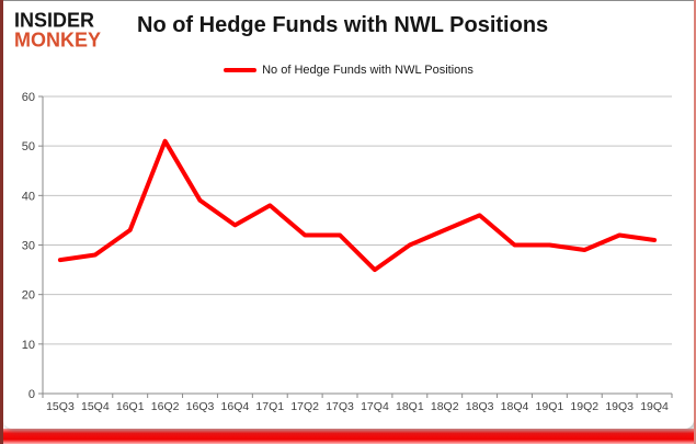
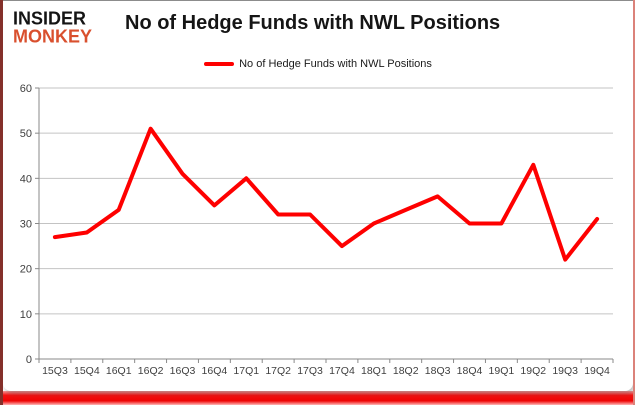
16Q3: 39 -> 41
17Q1: 38 -> 40
19Q2: 29 -> 43
19Q3: 32 -> 22
